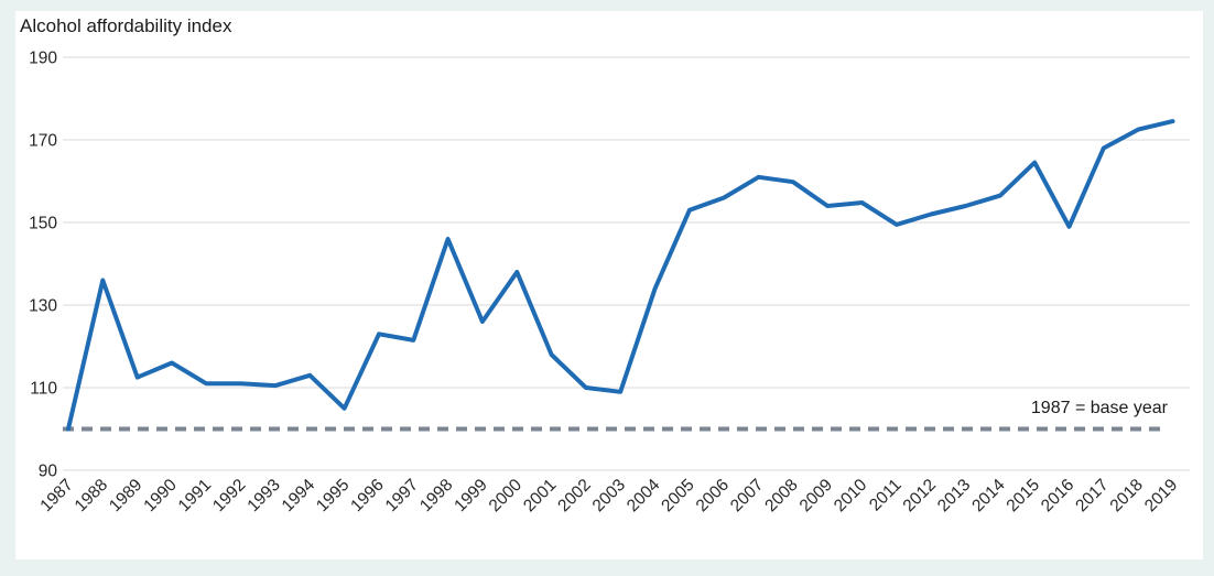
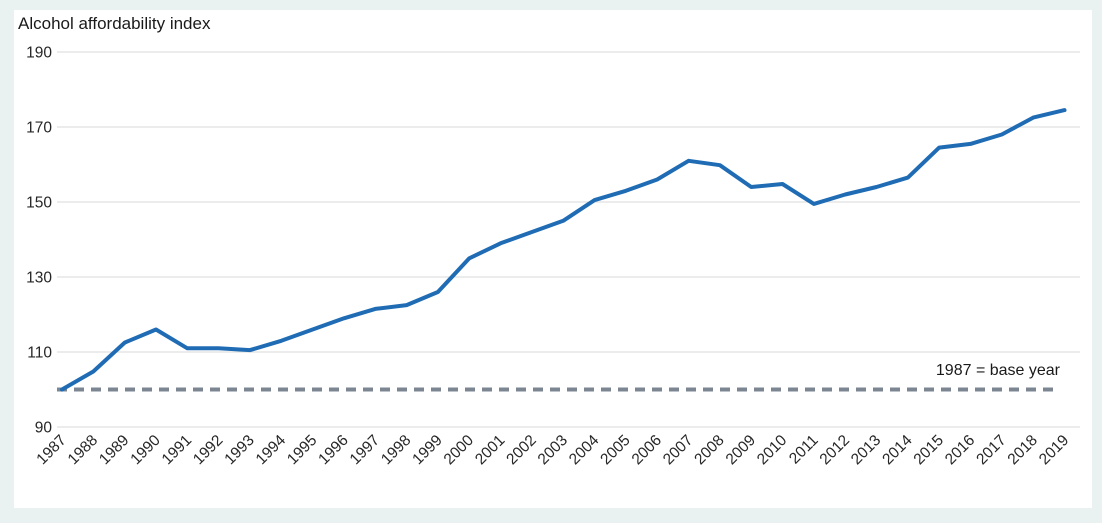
1988: 136 -> 105
1995: 105 -> 116
1996: 123 -> 119
1998: 146 -> 122
2000: 138 -> 135
2001: 118 -> 139
2002: 110 -> 142
2003: 109 -> 145
2004: 134 -> 150
2016: 149 -> 166
